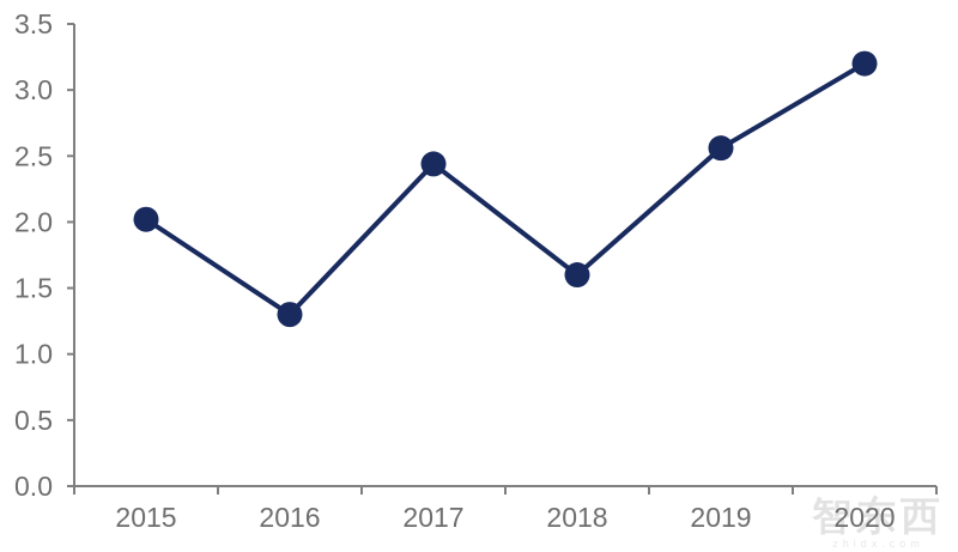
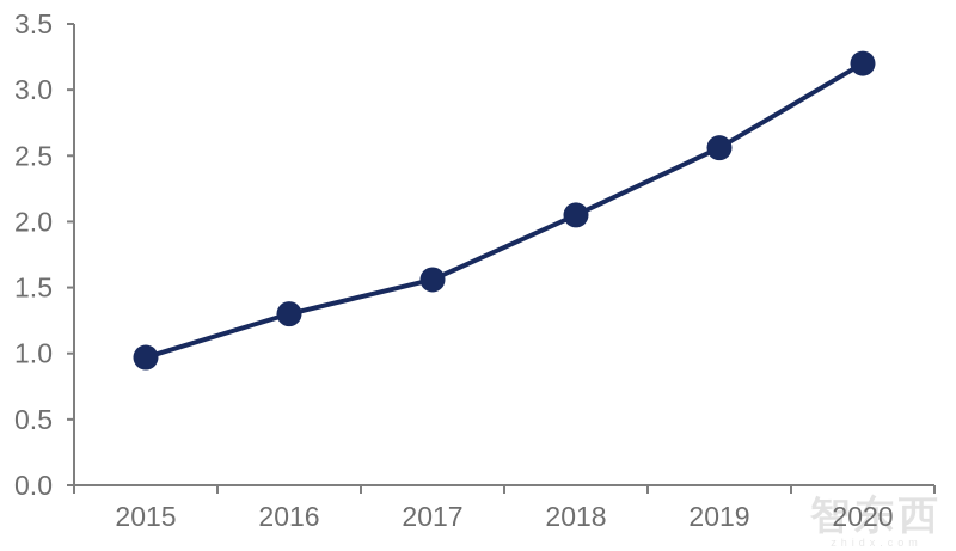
2015: 2.02 -> 0.97
2017: 2.44 -> 1.56
2018: 1.60 -> 2.05
